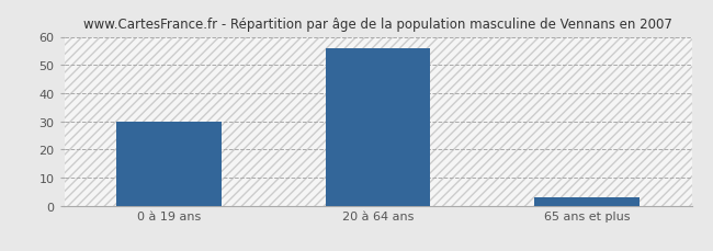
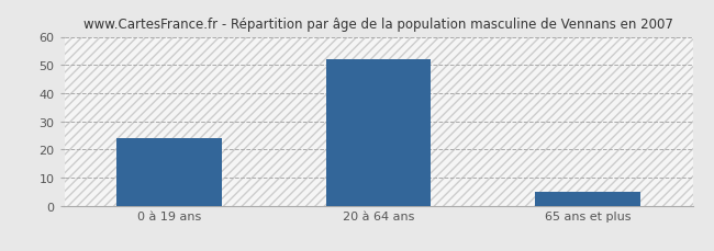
0 à 19 ans: 30 -> 24
20 à 64 ans: 56 -> 52
65 ans et plus: 3 -> 5
